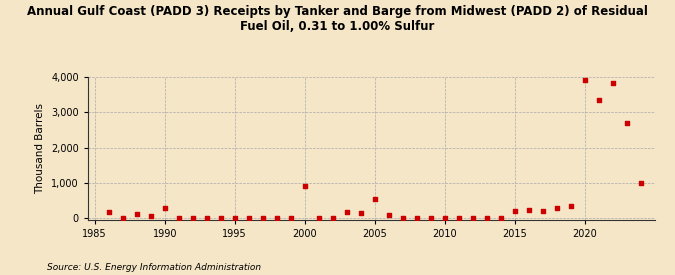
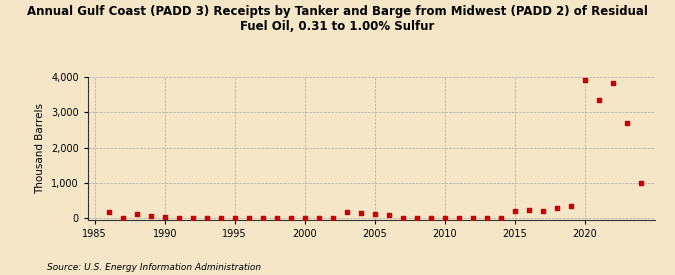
1990: 300 -> 30
2000: 900 -> 0
2005: 550 -> 120
